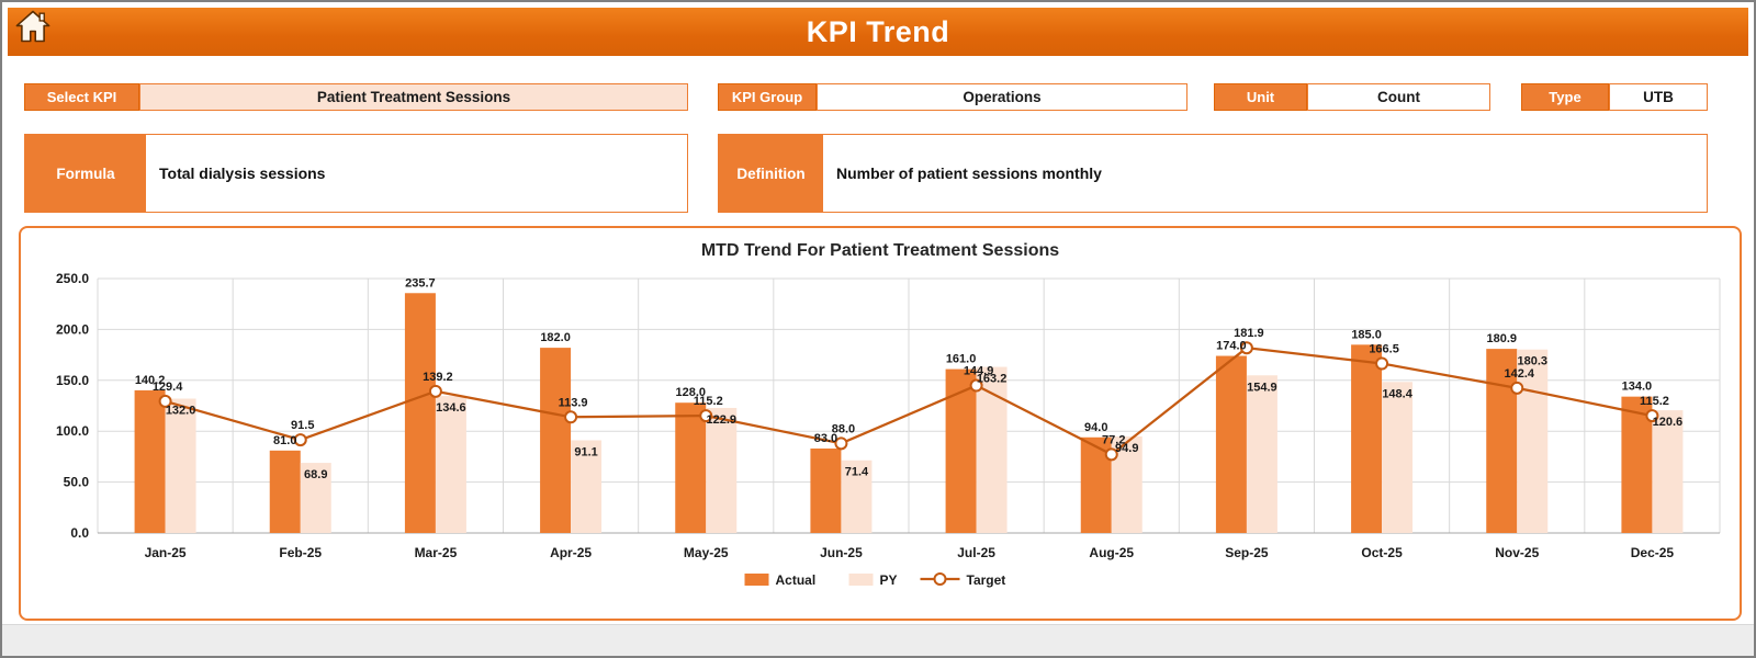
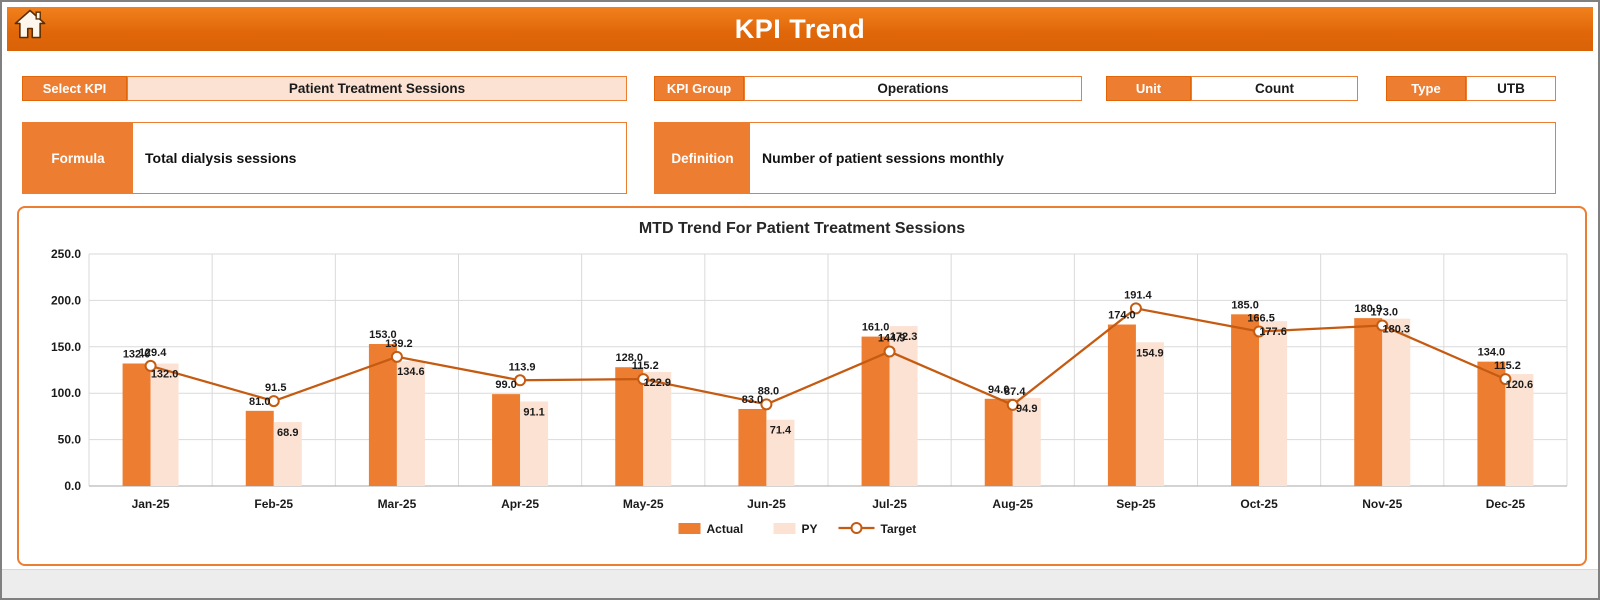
Actual/Jan-25: 140.2 -> 132.0
Actual/Mar-25: 235.7 -> 153.0
Actual/Apr-25: 182.0 -> 99.0
PY/Jul-25: 163.2 -> 172.3
Target/Aug-25: 77.2 -> 87.4
Target/Sep-25: 181.9 -> 191.4
PY/Oct-25: 148.4 -> 177.6
Target/Nov-25: 142.4 -> 173.0
